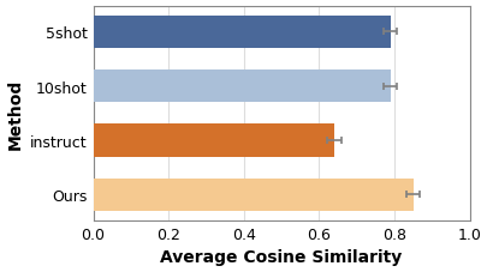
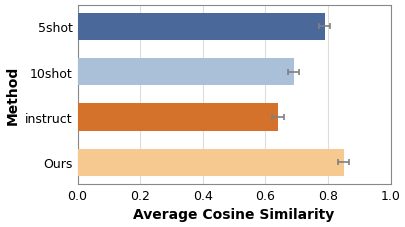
10shot: 0.79 -> 0.69
